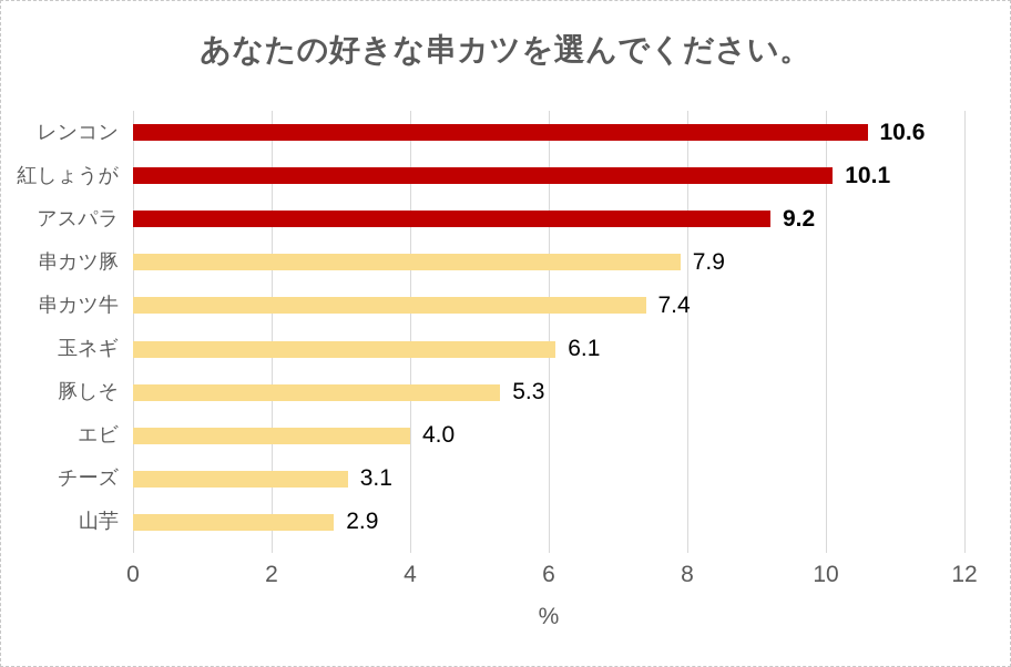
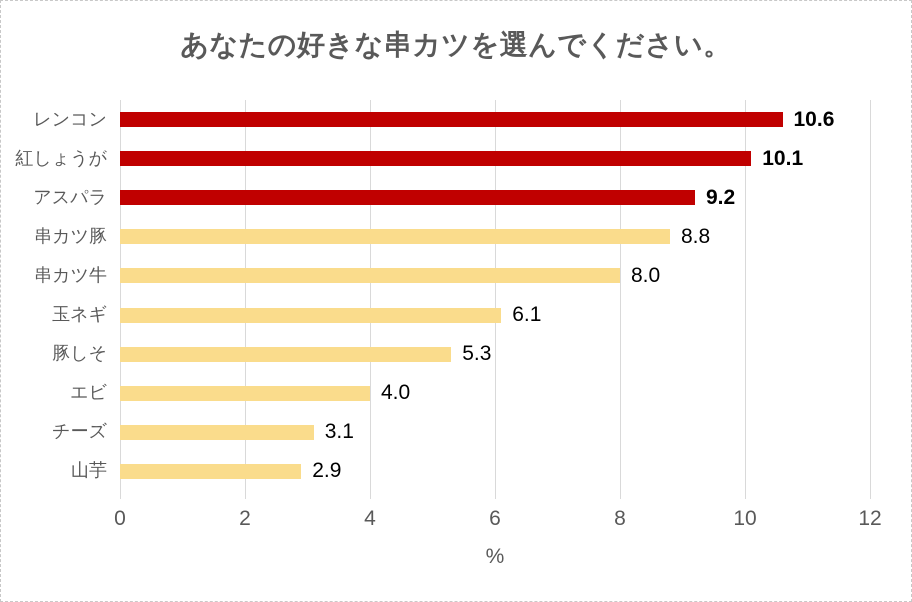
串カツ豚: 7.9 -> 8.8
串カツ牛: 7.4 -> 8.0
